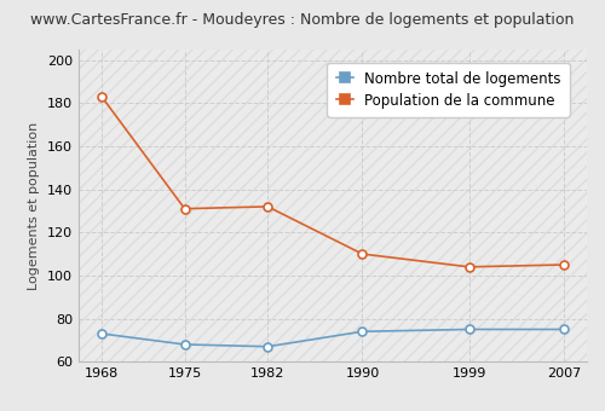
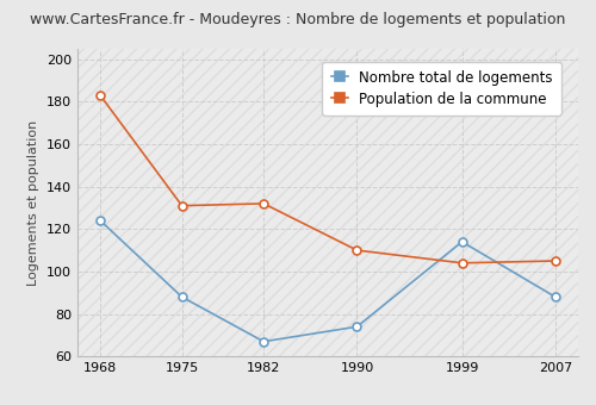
Nombre total de logements/1968: 73 -> 124
Nombre total de logements/1975: 68 -> 88
Nombre total de logements/1999: 75 -> 114
Nombre total de logements/2007: 75 -> 88
